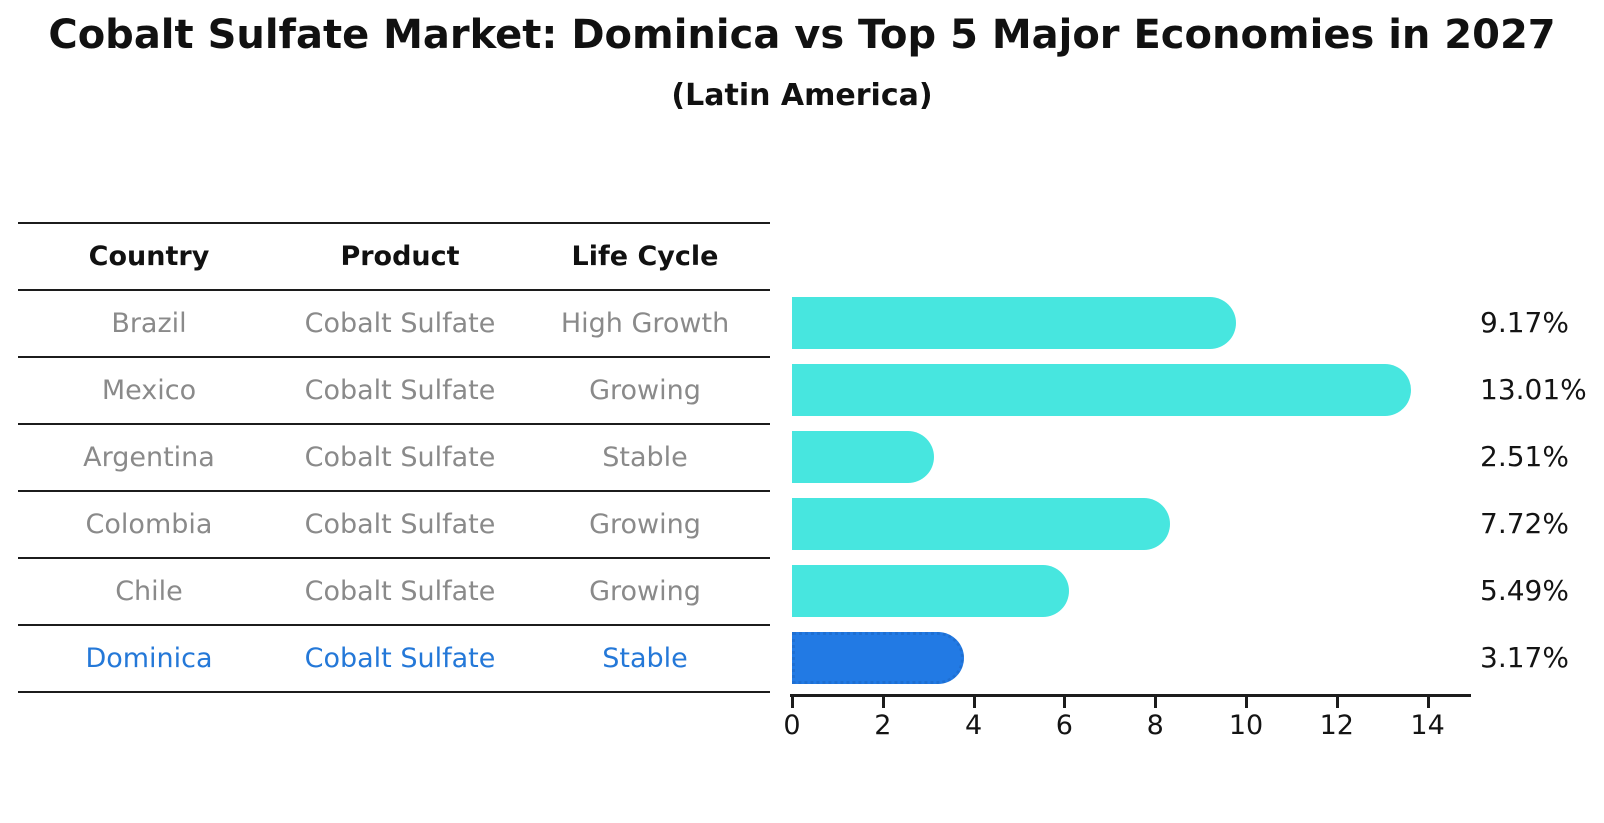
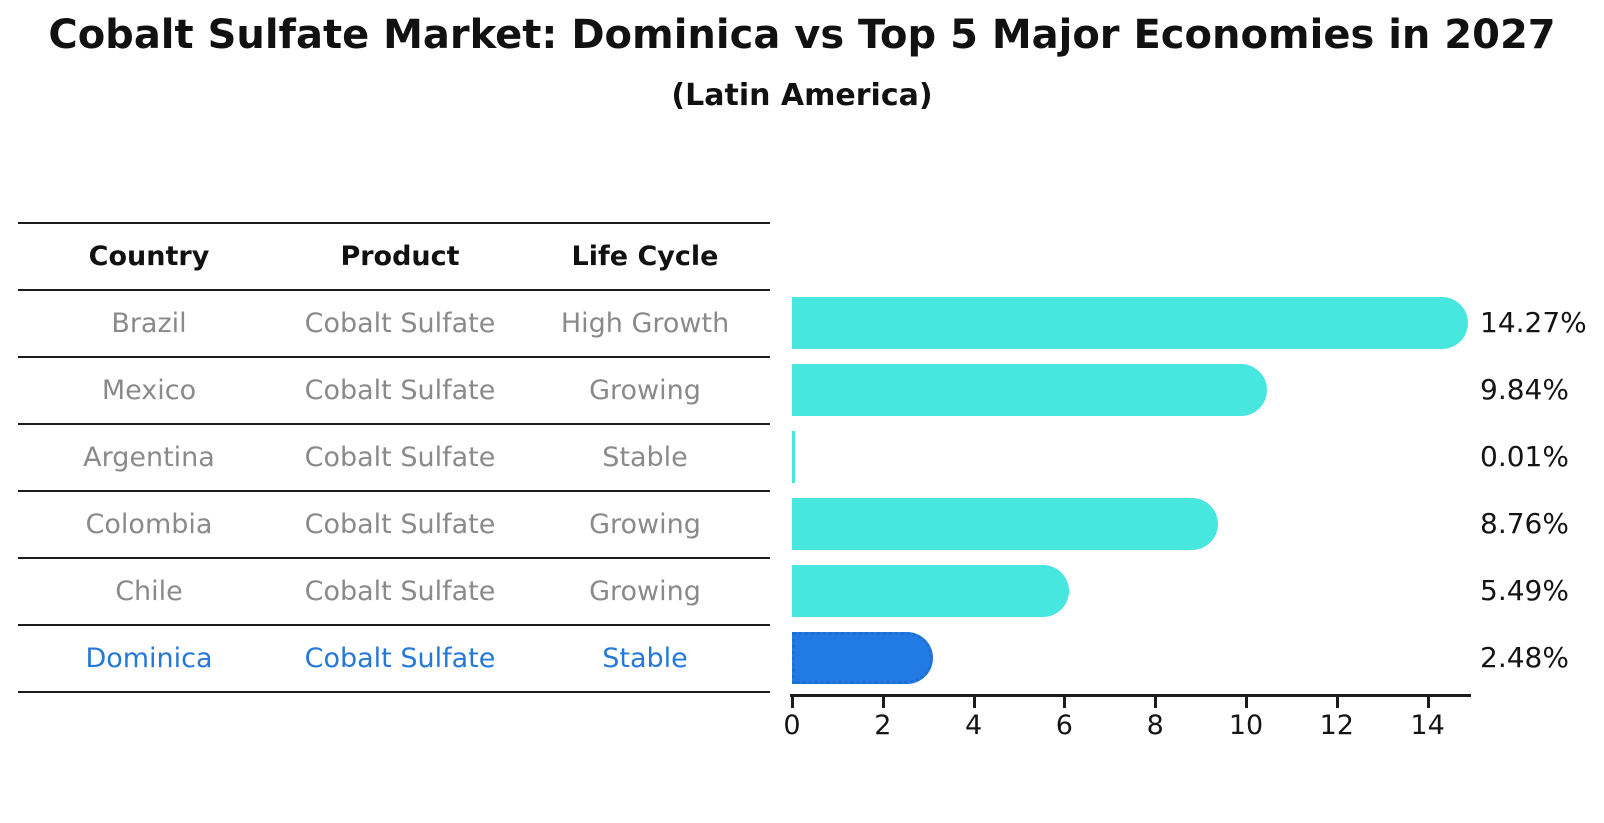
Brazil: 9.17% -> 14.27%
Mexico: 13.01% -> 9.84%
Argentina: 2.51% -> 0.01%
Colombia: 7.72% -> 8.76%
Dominica: 3.17% -> 2.48%
